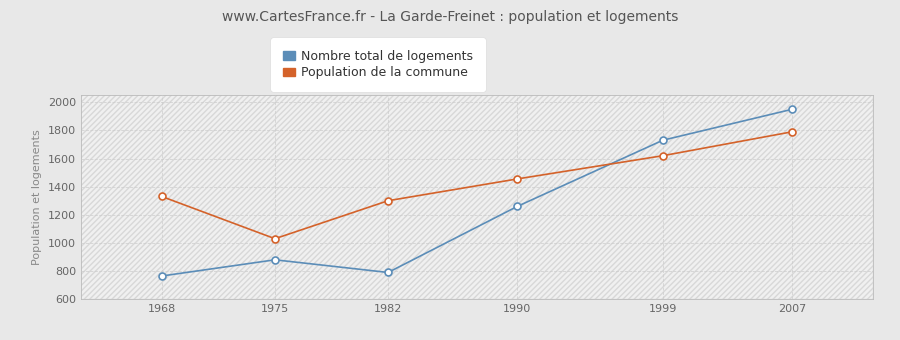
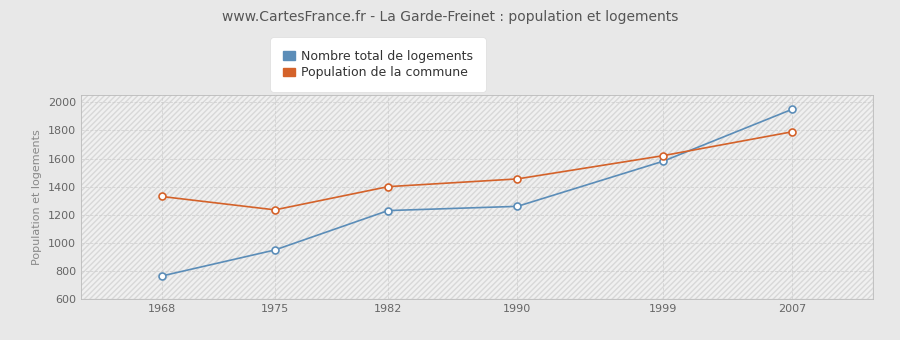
Nombre total de logements/1975: 880 -> 950
Population de la commune/1975: 1030 -> 1240
Nombre total de logements/1982: 790 -> 1230
Population de la commune/1982: 1300 -> 1400
Nombre total de logements/1999: 1730 -> 1580
